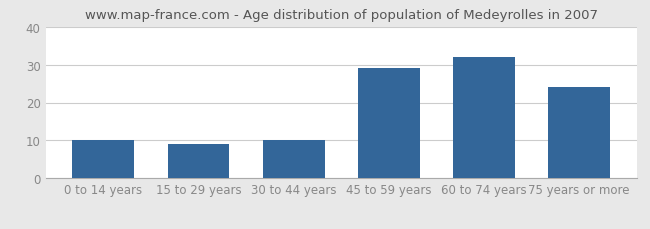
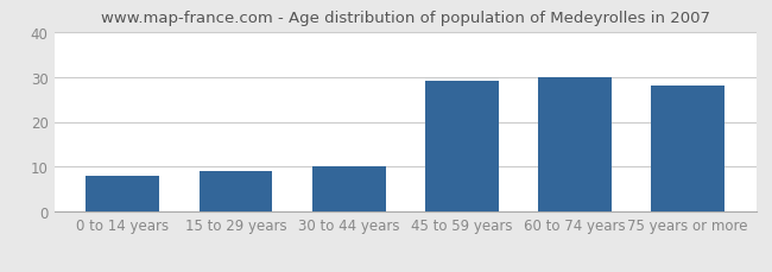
0 to 14 years: 10 -> 8
60 to 74 years: 32 -> 30
75 years or more: 24 -> 28
